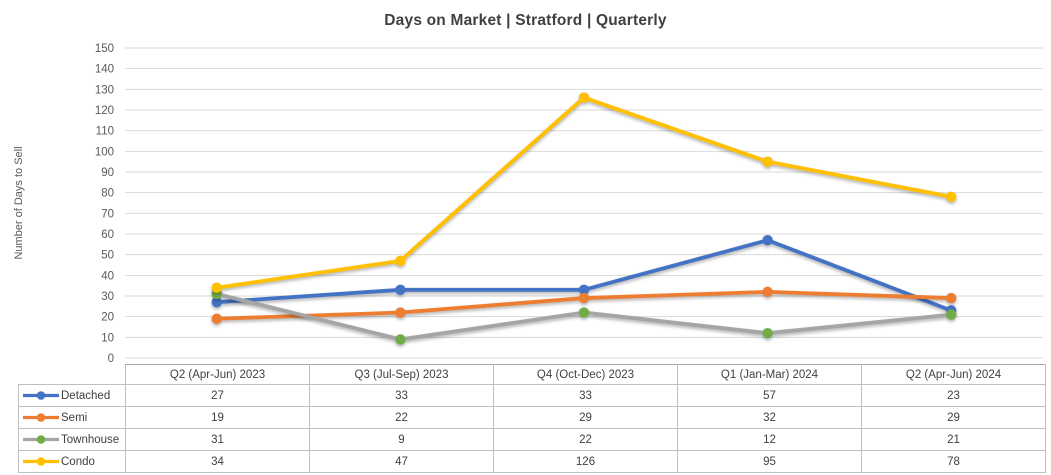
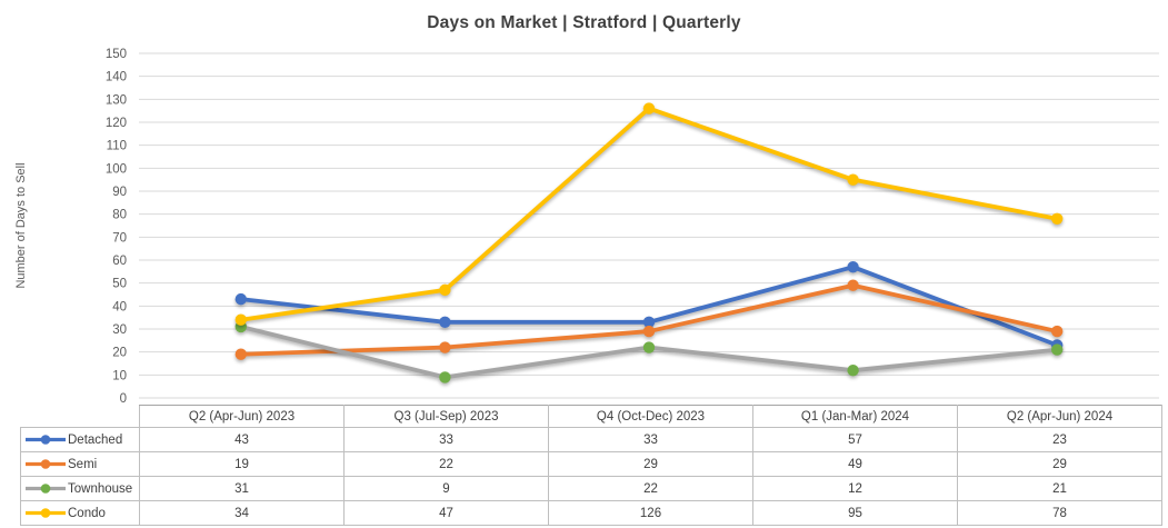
Detached/Q2 (Apr-Jun) 2023: 27 -> 43
Semi/Q1 (Jan-Mar) 2024: 32 -> 49
